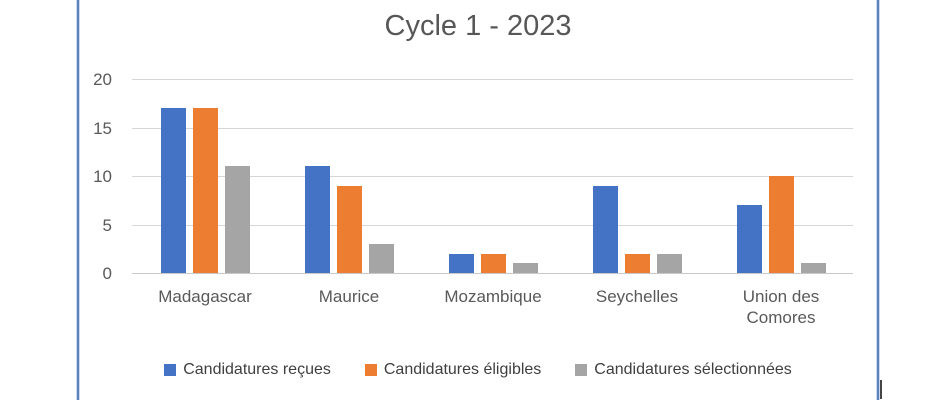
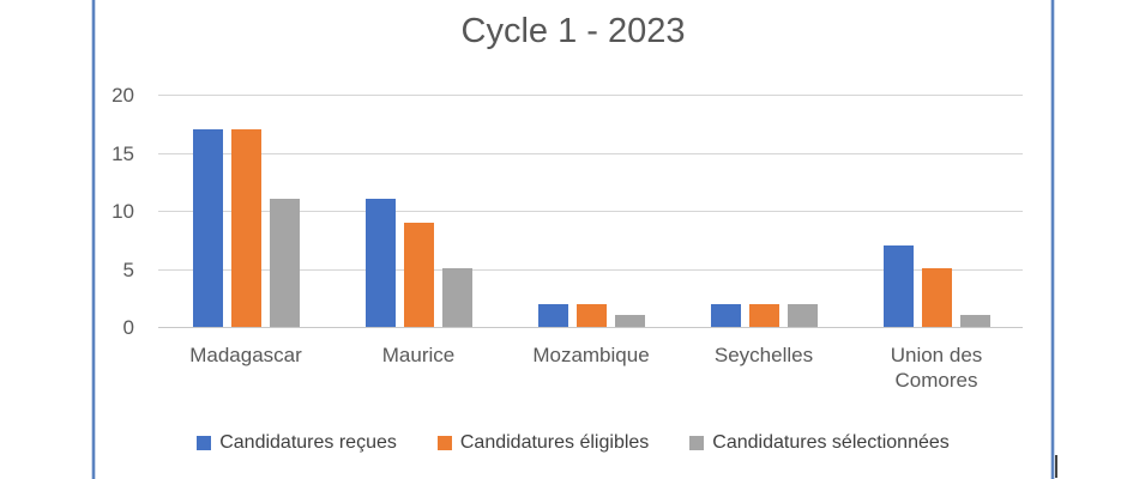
Candidatures sélectionnées/Maurice: 3 -> 5
Candidatures reçues/Seychelles: 9 -> 2
Candidatures éligibles/Union des Comores: 10 -> 5
